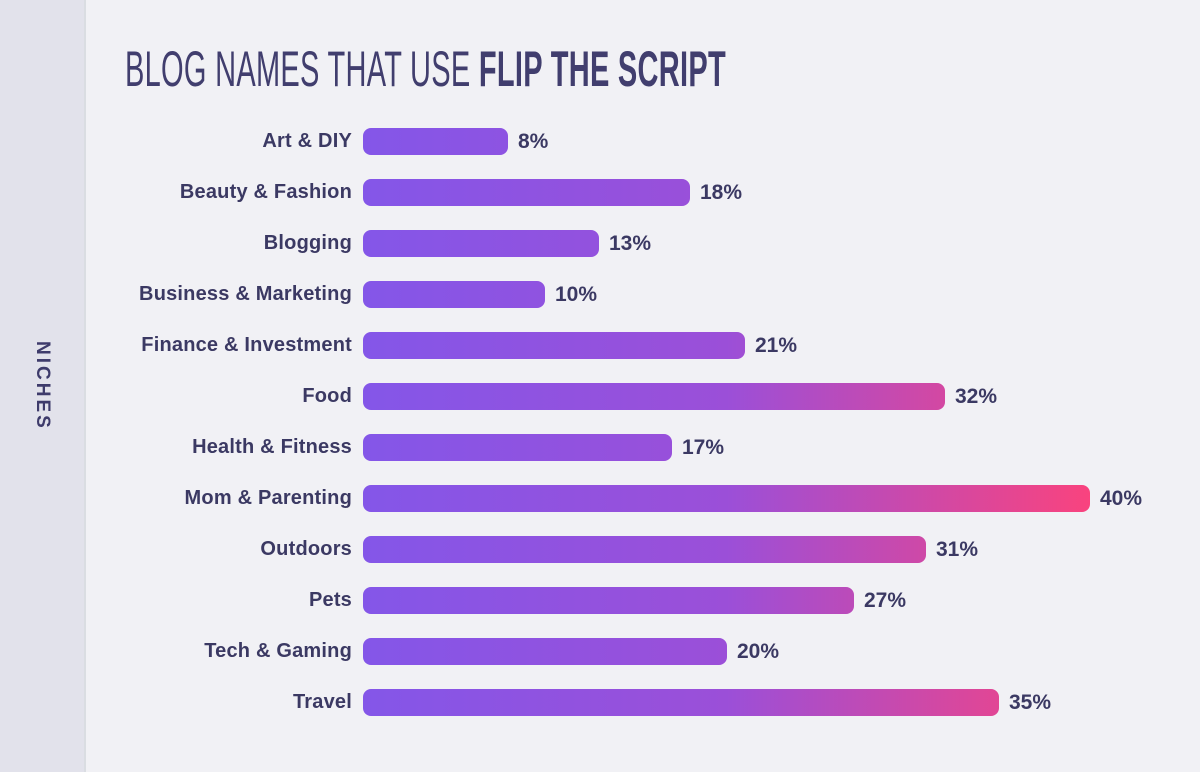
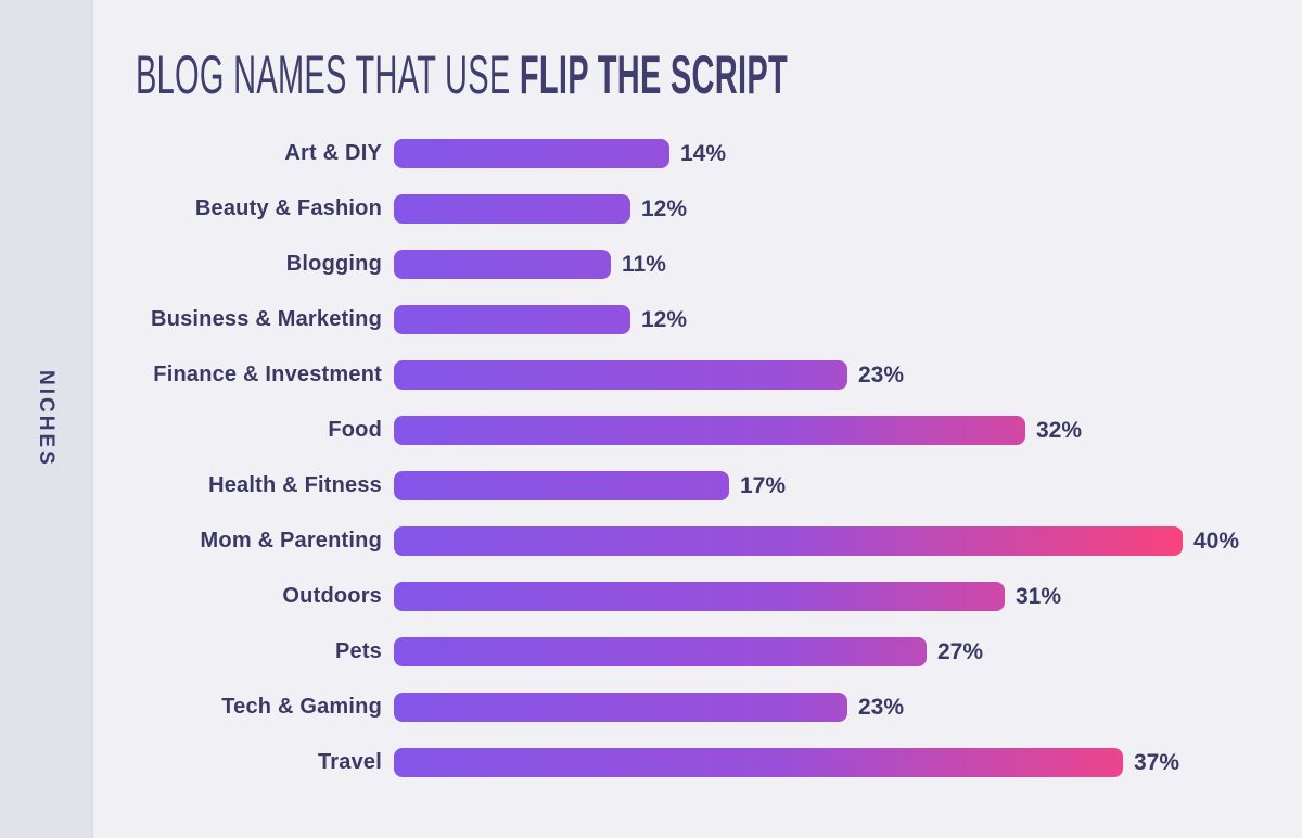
Art & DIY: 8% -> 14%
Beauty & Fashion: 18% -> 12%
Blogging: 13% -> 11%
Business & Marketing: 10% -> 12%
Finance & Investment: 21% -> 23%
Tech & Gaming: 20% -> 23%
Travel: 35% -> 37%
